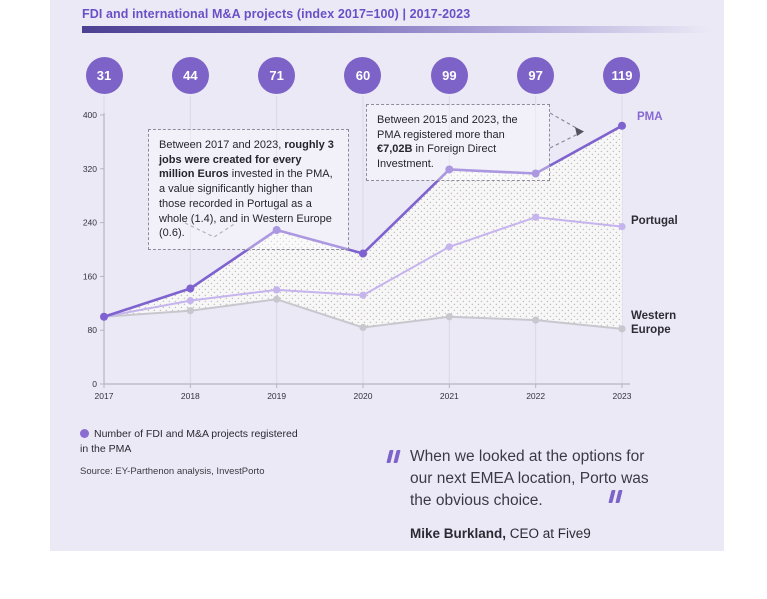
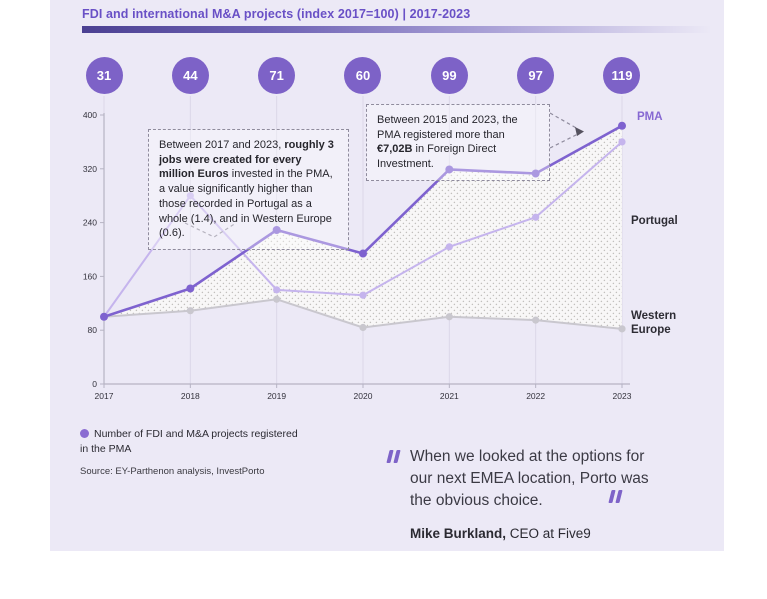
Portugal/2018: 120 -> 280
Portugal/2023: 230 -> 360
